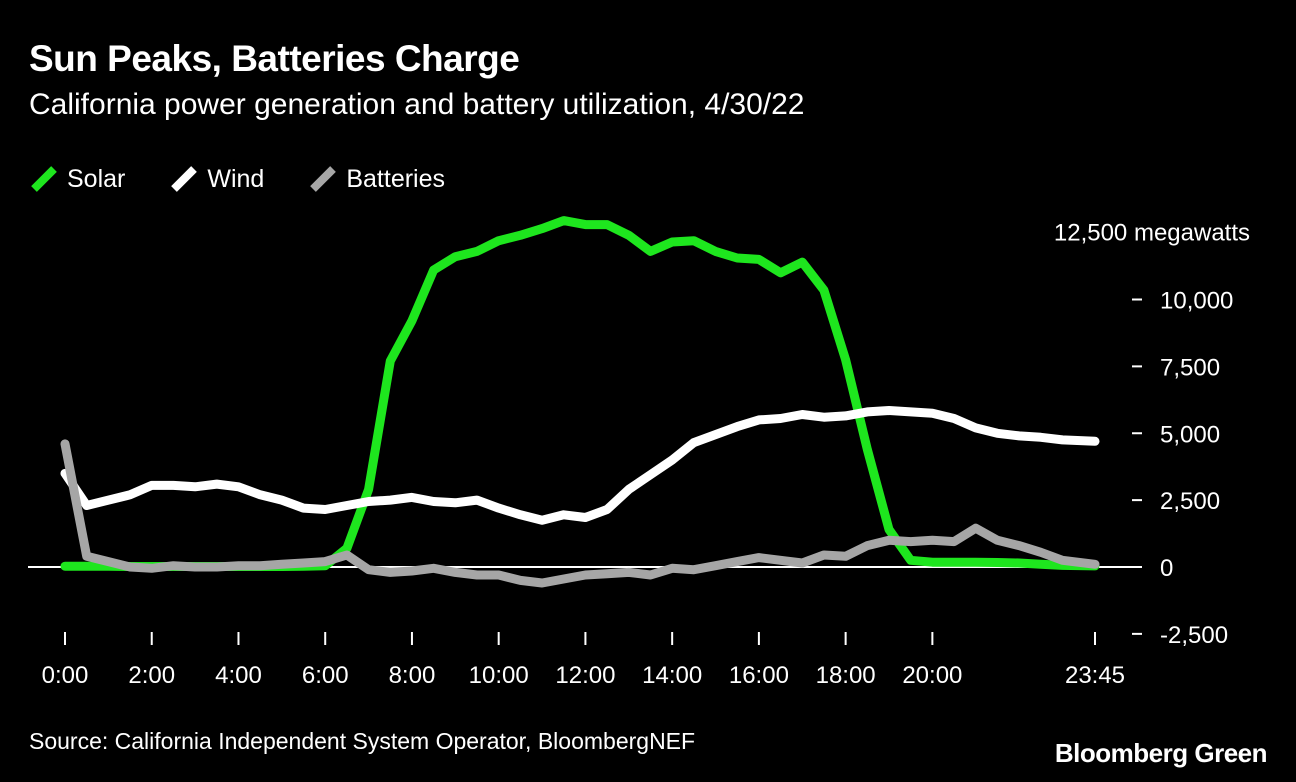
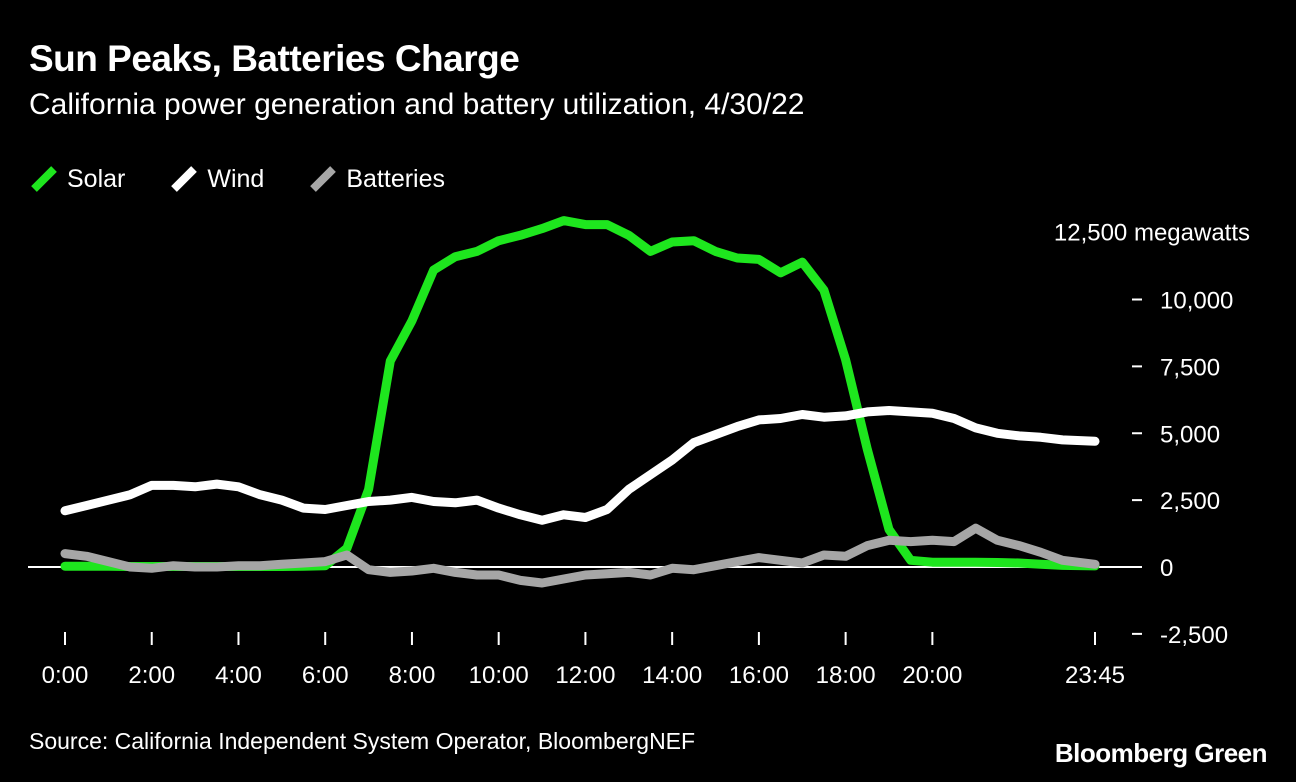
Wind/0: 3500 -> 2100
Batteries/0: 4600 -> 500
